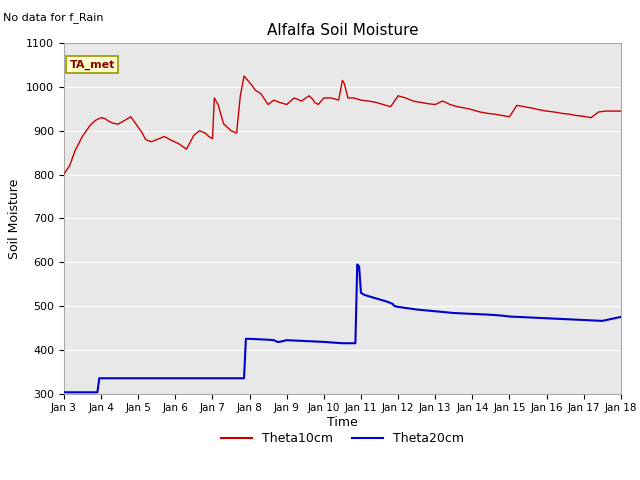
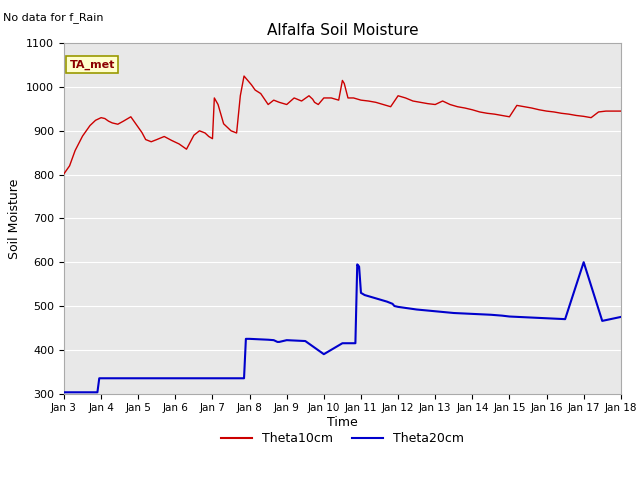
Theta20cm/Jan 10: 418 -> 390
Theta20cm/Jan 17: 468 -> 600
